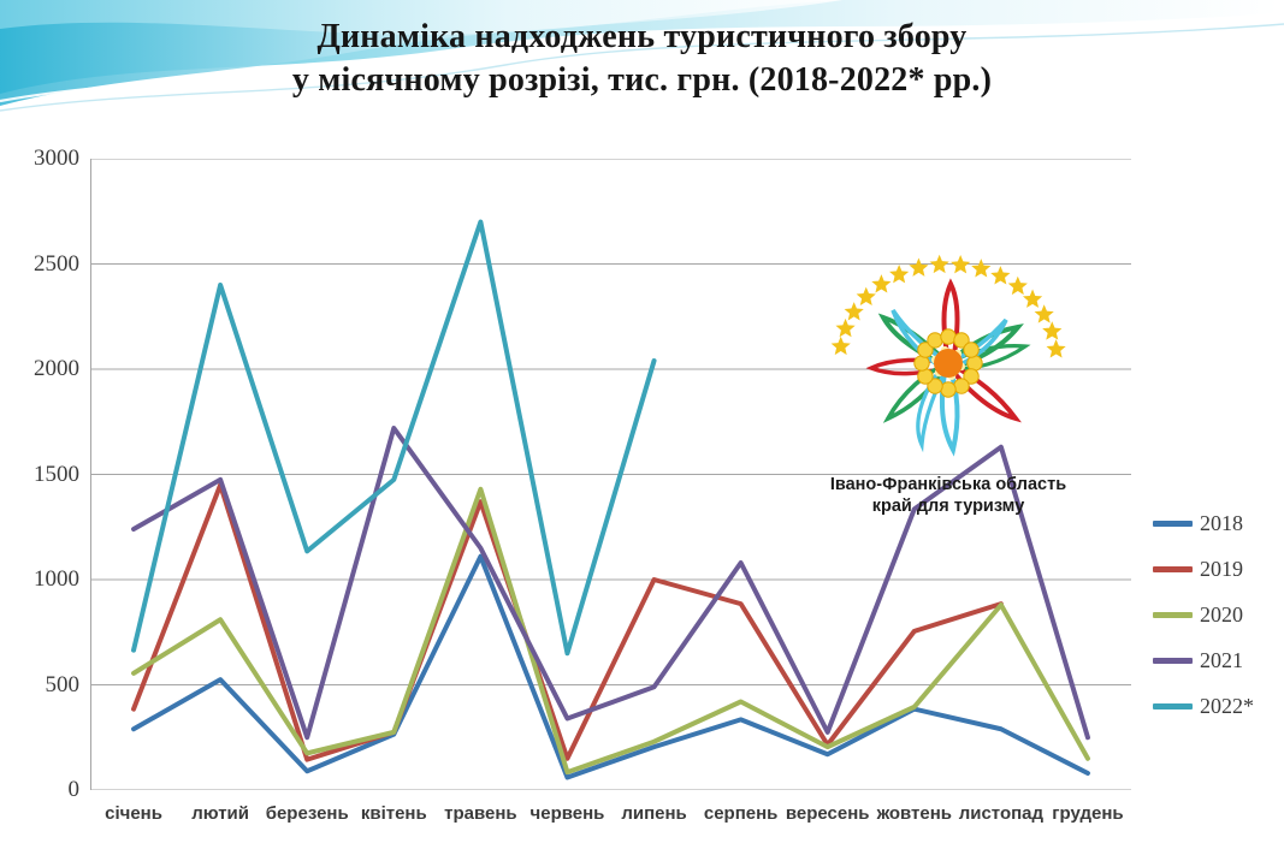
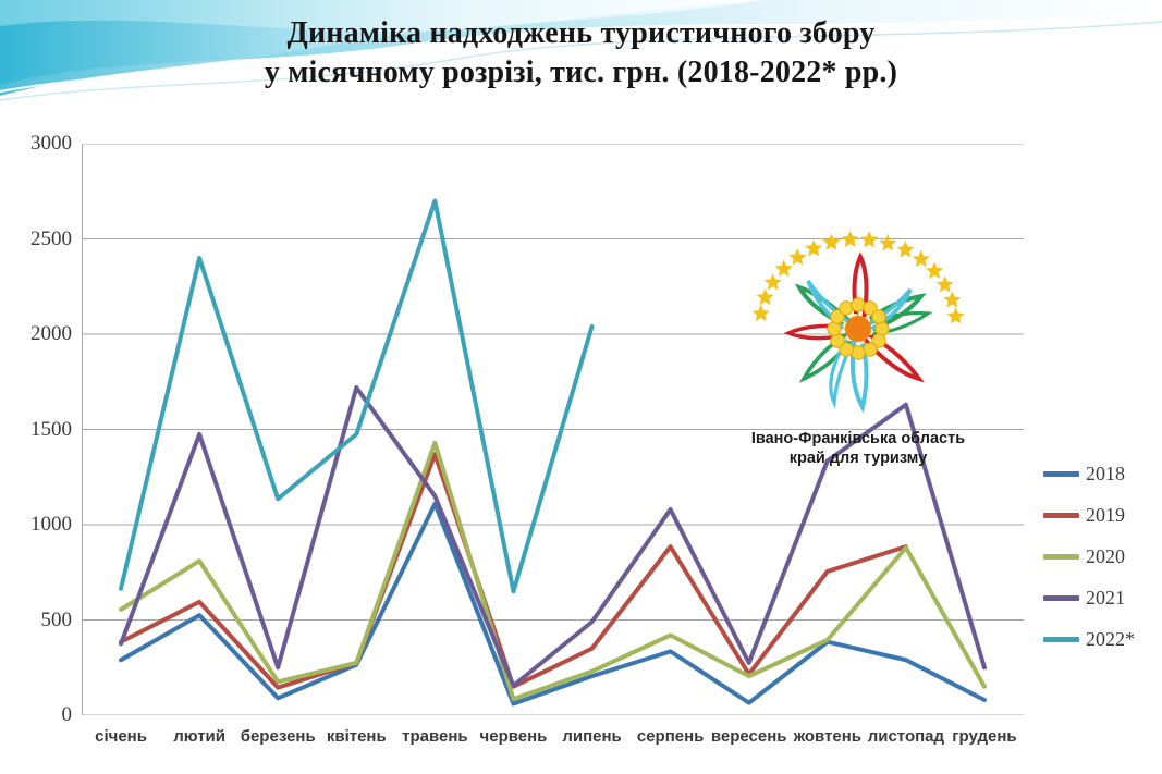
2021/січень: 1240 -> 380
2019/лютий: 1450 -> 600
2021/червень: 340 -> 160
2019/липень: 1000 -> 350
2018/вересень: 170 -> 60
